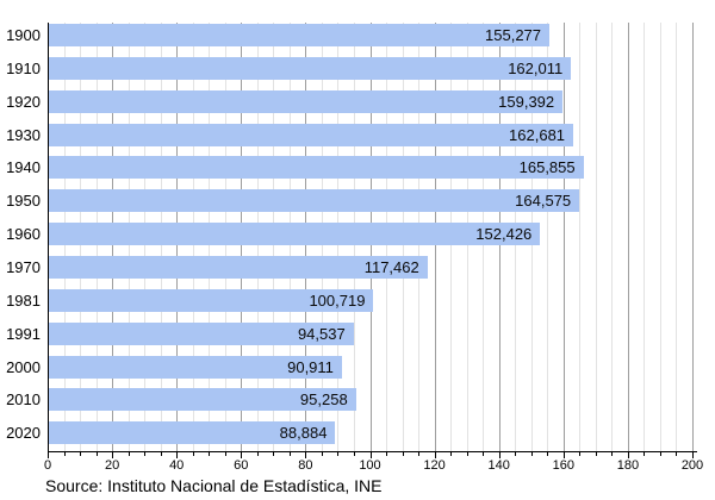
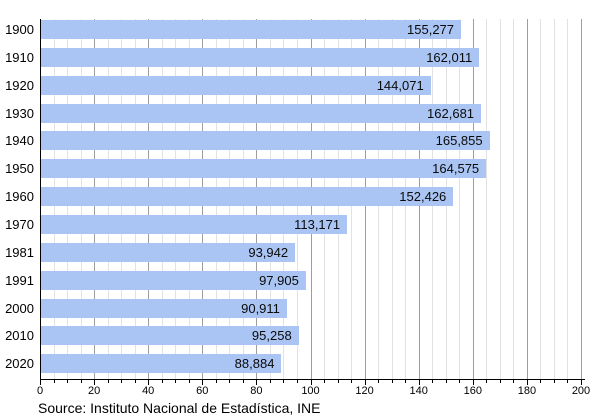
1920: 159,392 -> 144,071
1970: 117,462 -> 113,171
1981: 100,719 -> 93,942
1991: 94,537 -> 97,905
